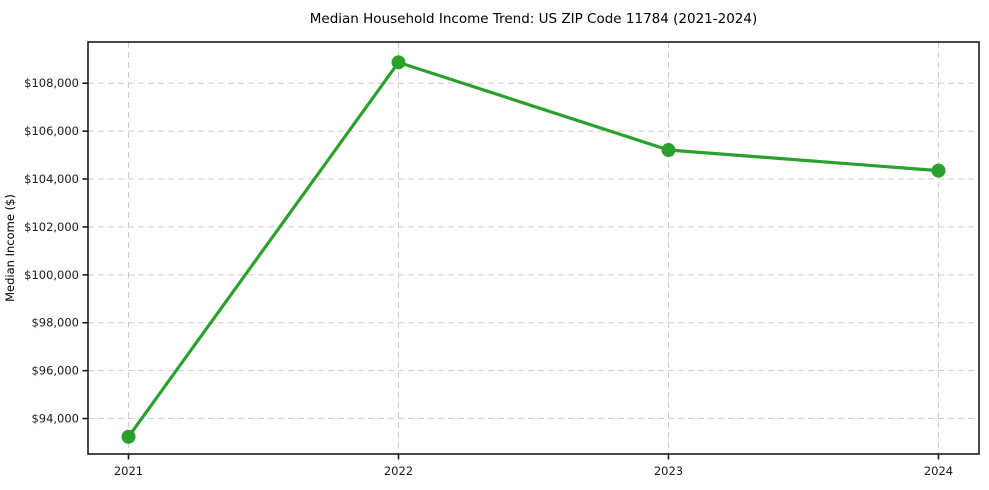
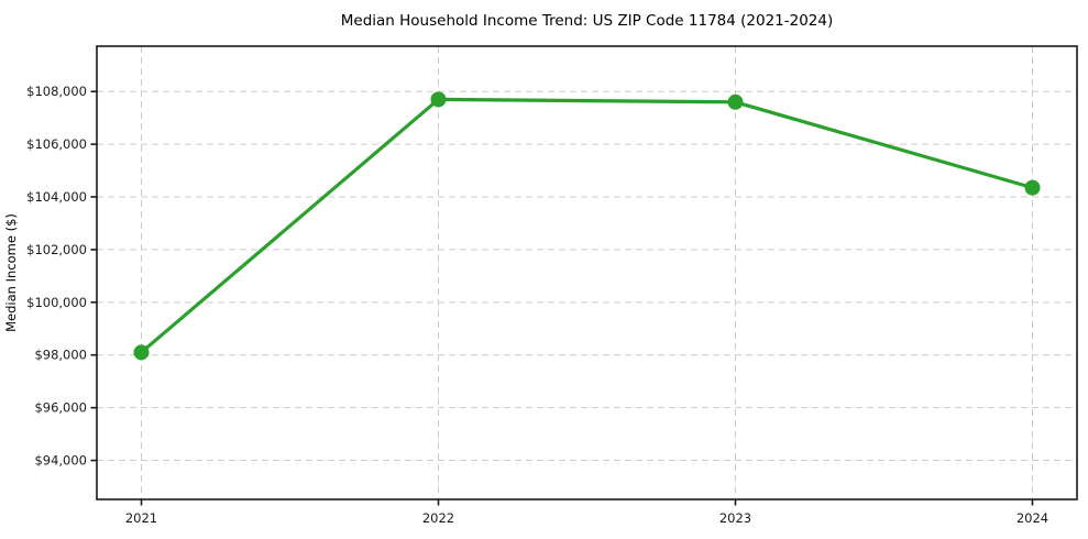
2021: $93200 -> $98100
2022: $108900 -> $107700
2023: $105200 -> $107600
